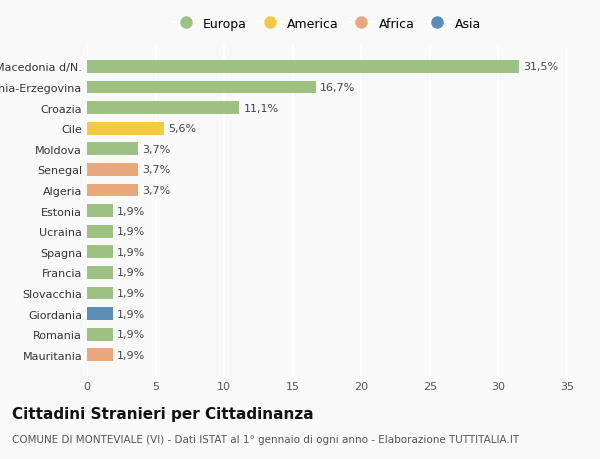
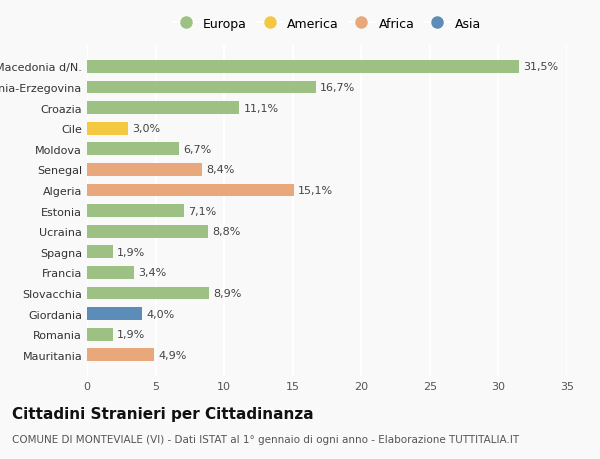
Cile: 5,6% -> 3,0%
Moldova: 3,7% -> 6,7%
Senegal: 3,7% -> 8,4%
Algeria: 3,7% -> 15,1%
Estonia: 1,9% -> 7,1%
Ucraina: 1,9% -> 8,8%
Francia: 1,9% -> 3,4%
Slovacchia: 1,9% -> 8,9%
Giordania: 1,9% -> 4,0%
Mauritania: 1,9% -> 4,9%
